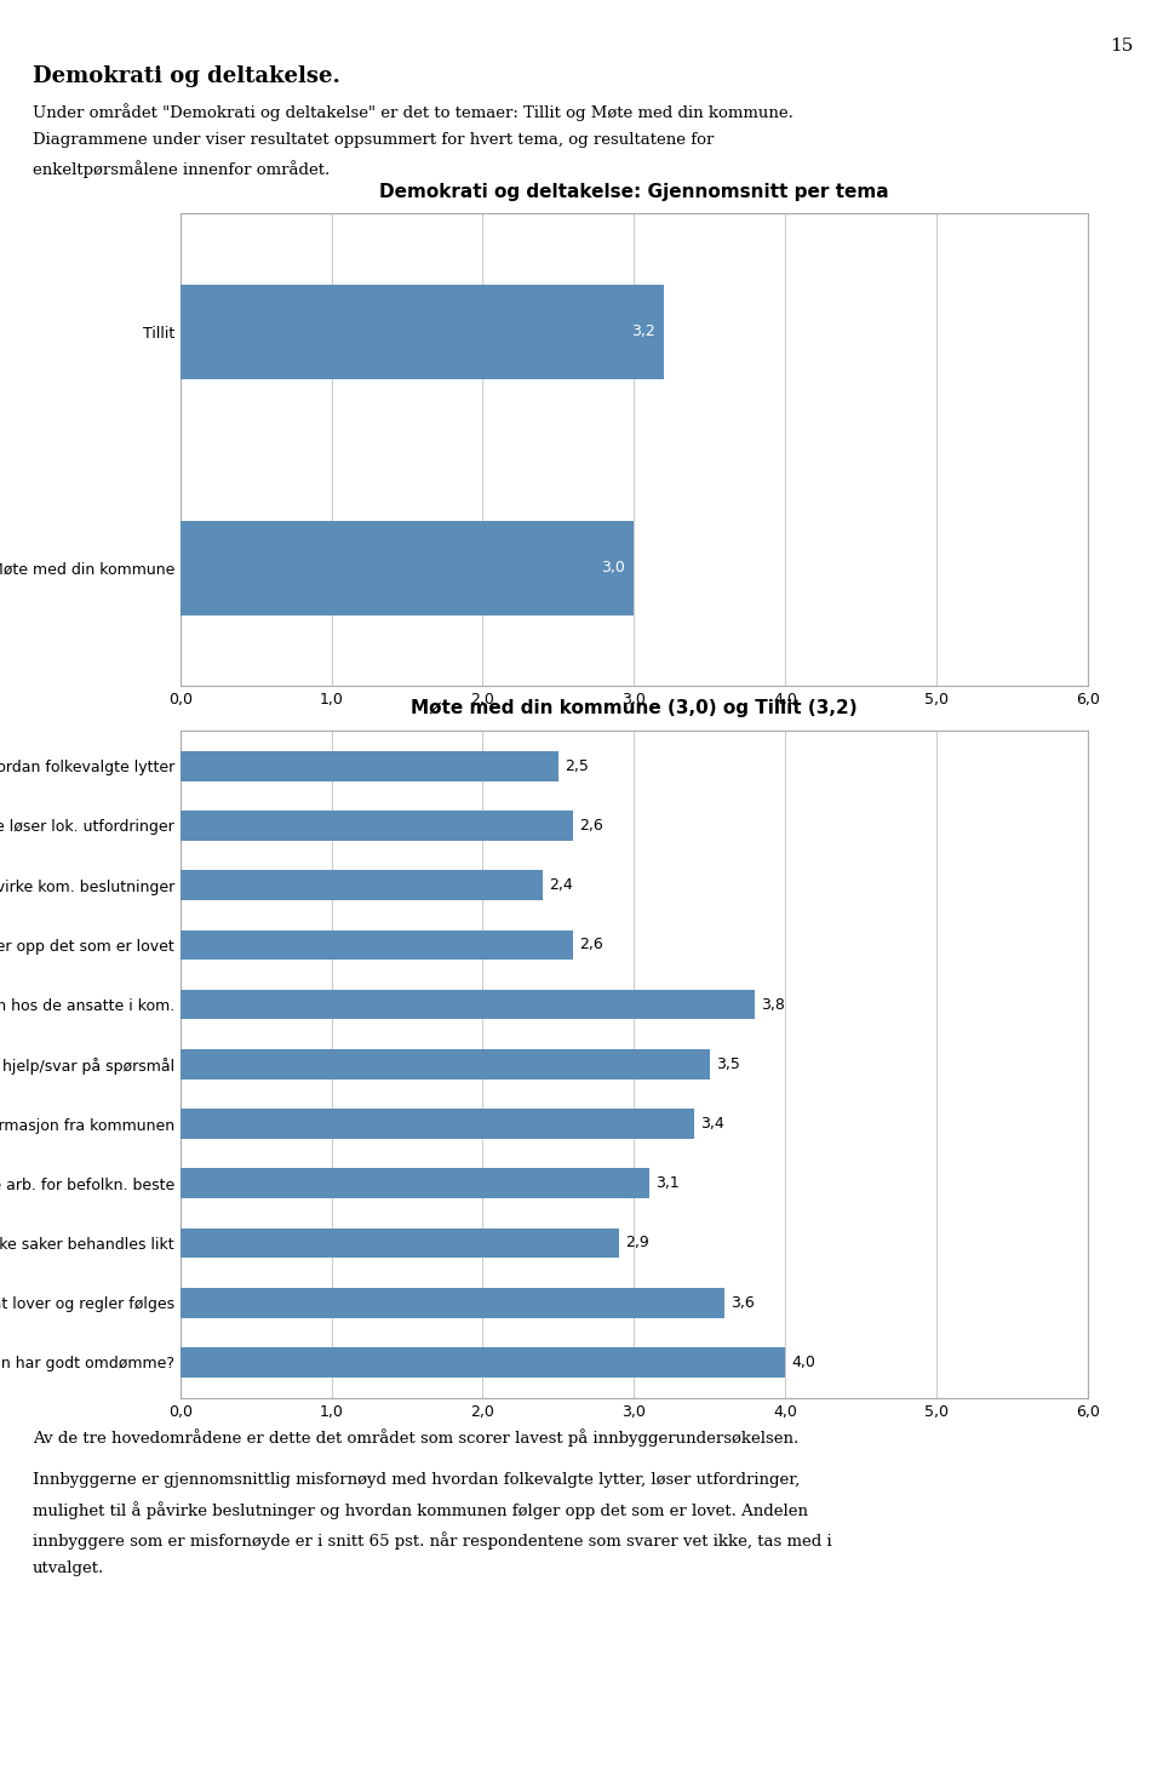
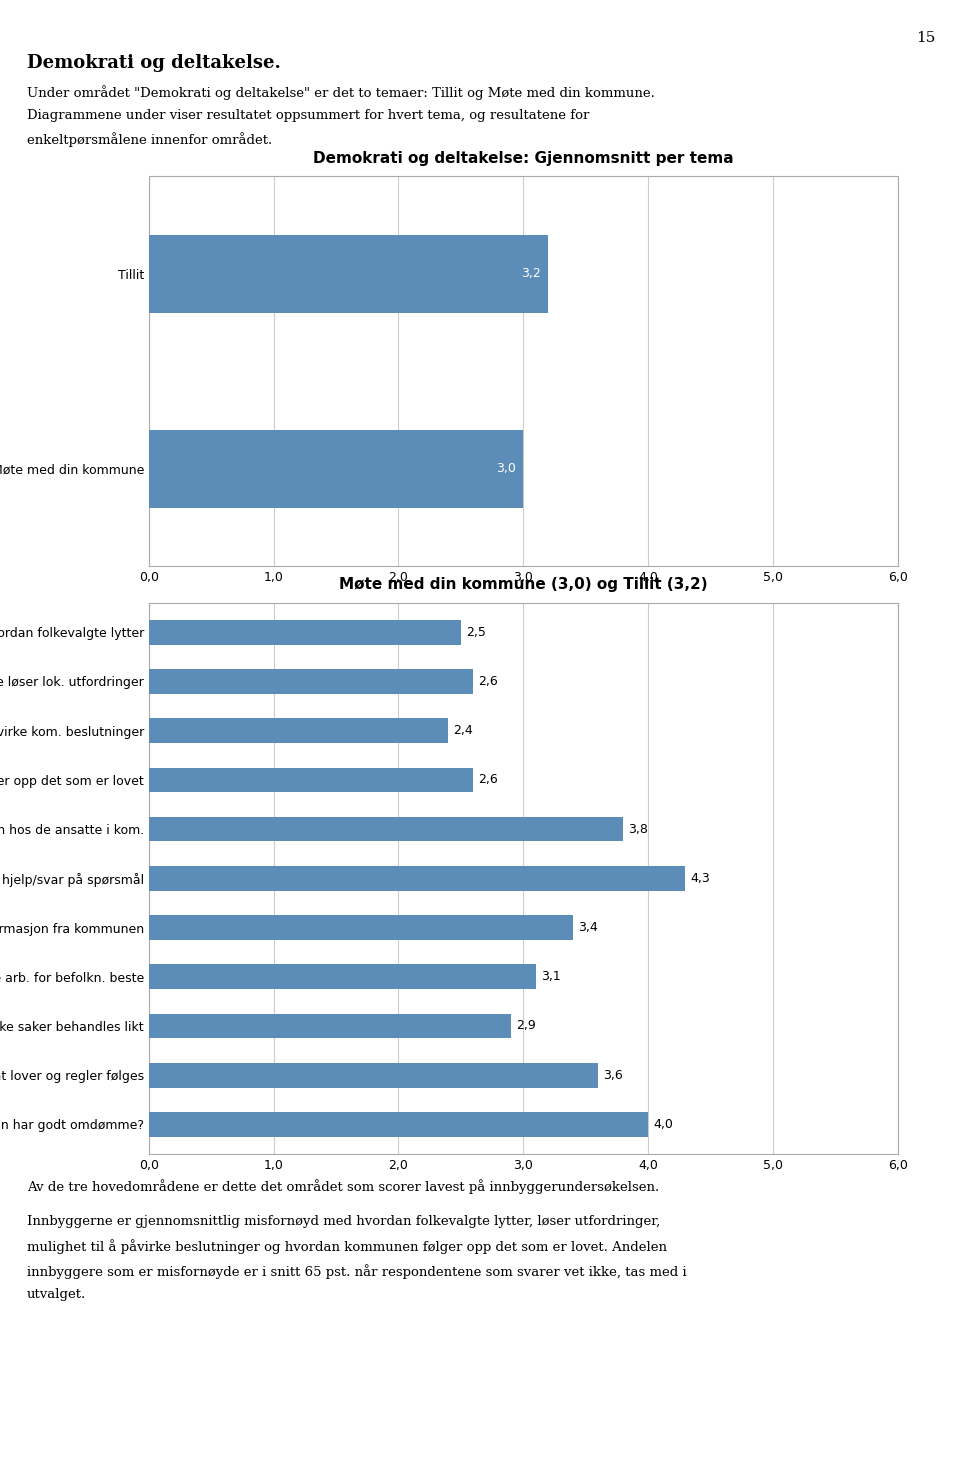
Møte med din kommune (3,0) og Tillit (3,2)/hjelp/svar på spørsmål: 3,5 -> 4,3
